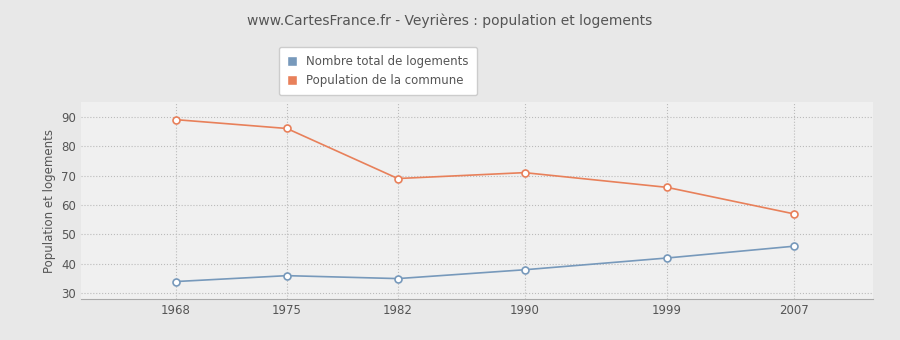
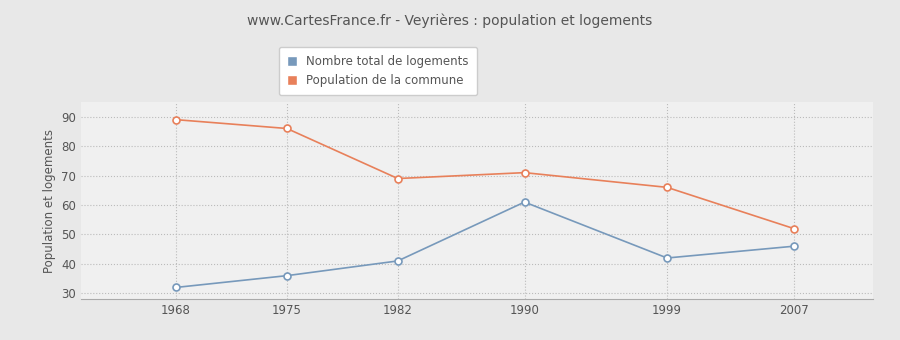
Nombre total de logements/1968: 34 -> 32
Nombre total de logements/1982: 35 -> 41
Nombre total de logements/1990: 38 -> 61
Population de la commune/2007: 57 -> 52
